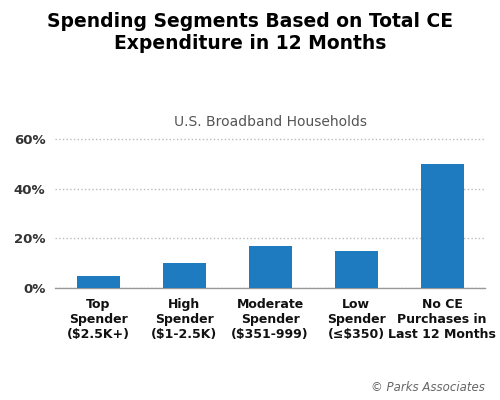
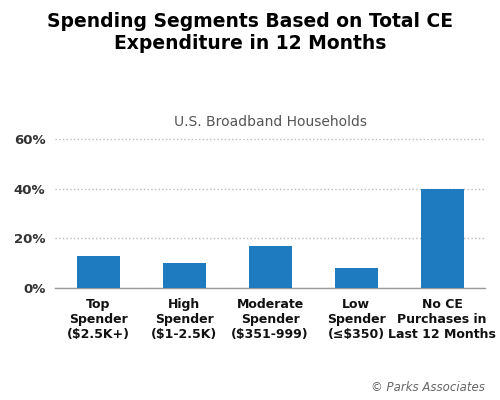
Top Spender ($2.5K+): 5% -> 13%
Low Spender (≤$350): 15% -> 8%
No CE Purchases in Last 12 Months: 50% -> 40%
